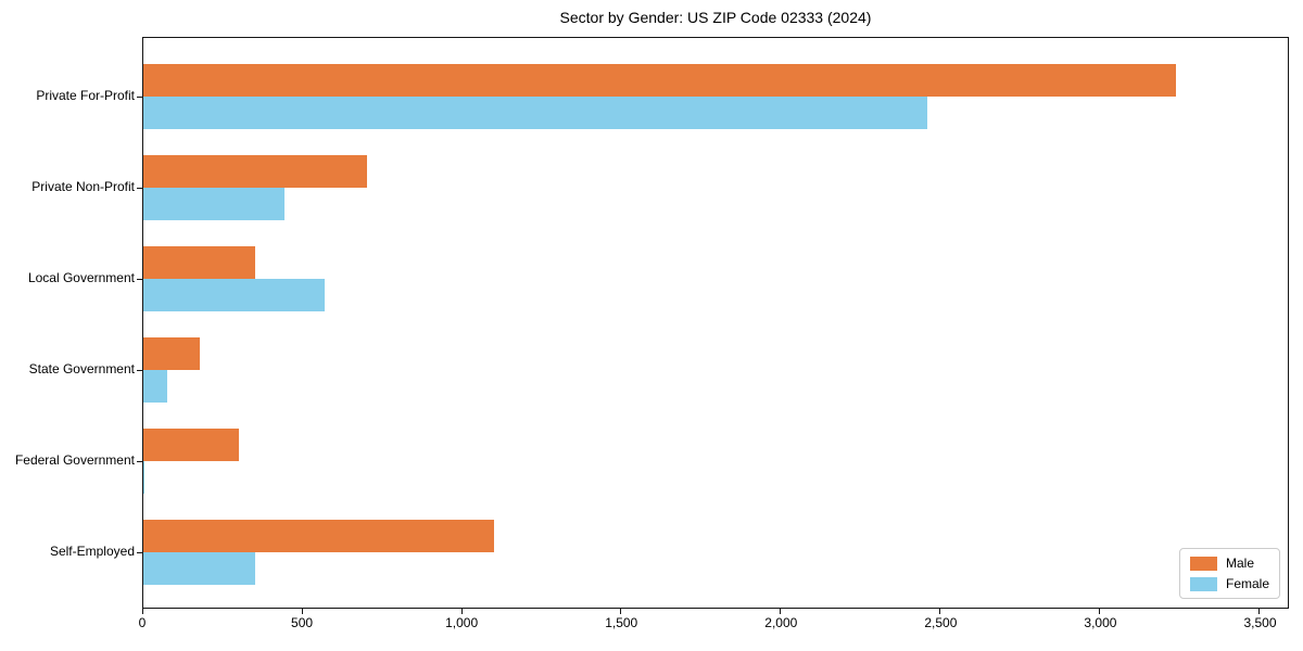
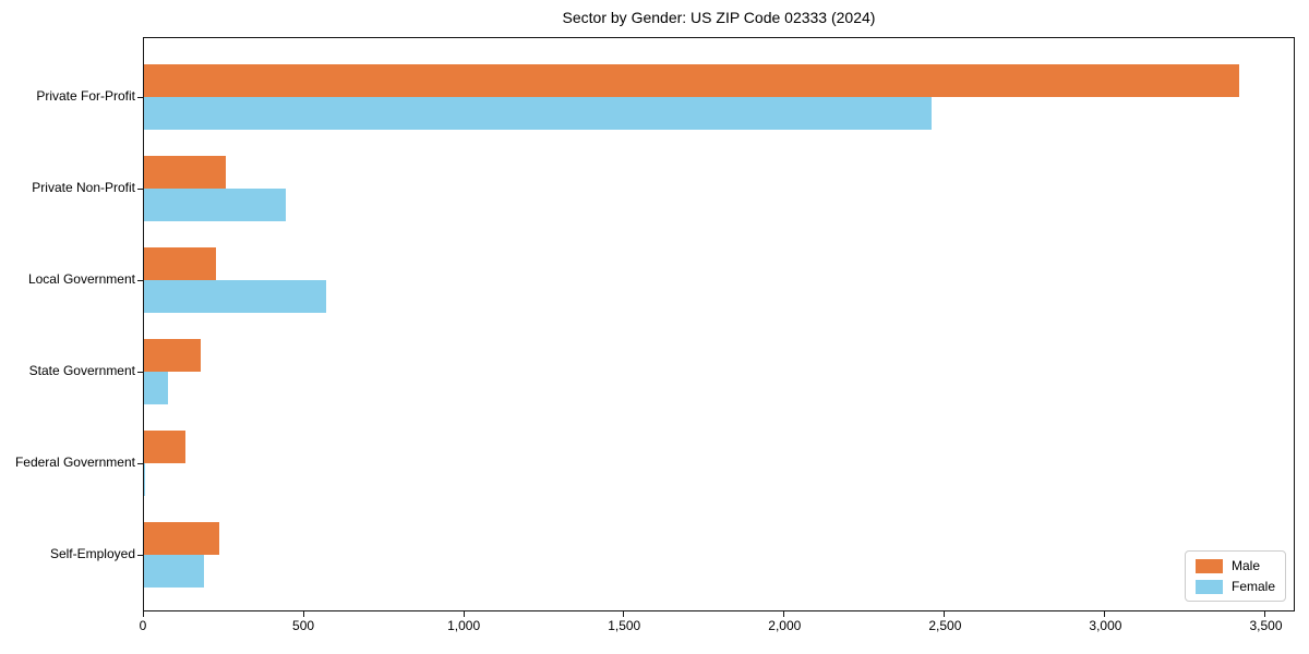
Male/Private For-Profit: 3240 -> 3420
Male/Private Non-Profit: 700 -> 260
Male/Local Government: 350 -> 220
Male/Federal Government: 300 -> 130
Male/Self-Employed: 1100 -> 240
Female/Self-Employed: 350 -> 190
